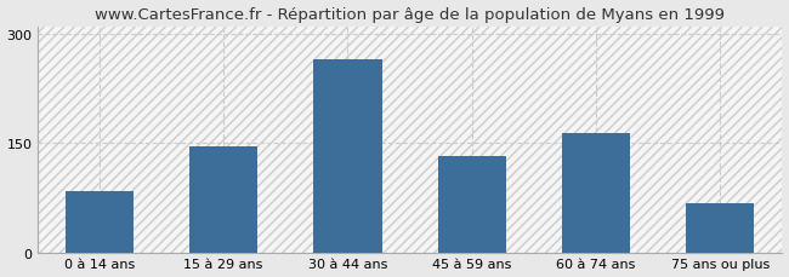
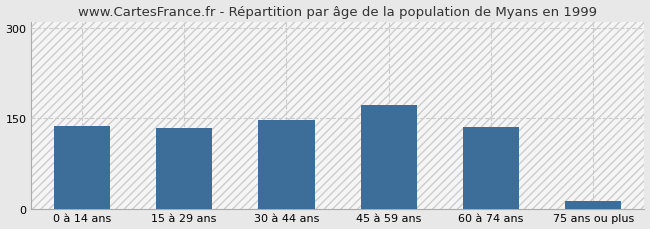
0 à 14 ans: 84 -> 138
15 à 29 ans: 146 -> 135
30 à 44 ans: 264 -> 147
45 à 59 ans: 132 -> 172
60 à 74 ans: 164 -> 136
75 ans ou plus: 68 -> 13
